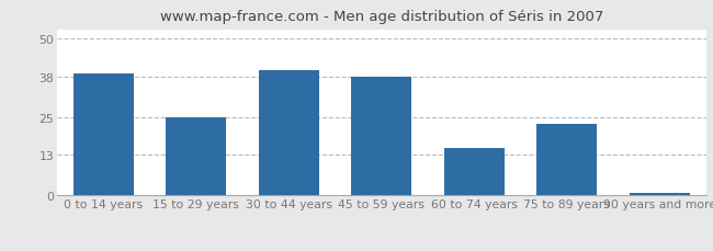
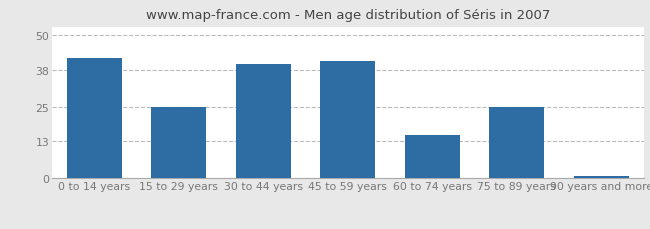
0 to 14 years: 39 -> 42
45 to 59 years: 38 -> 41
75 to 89 years: 23 -> 25
